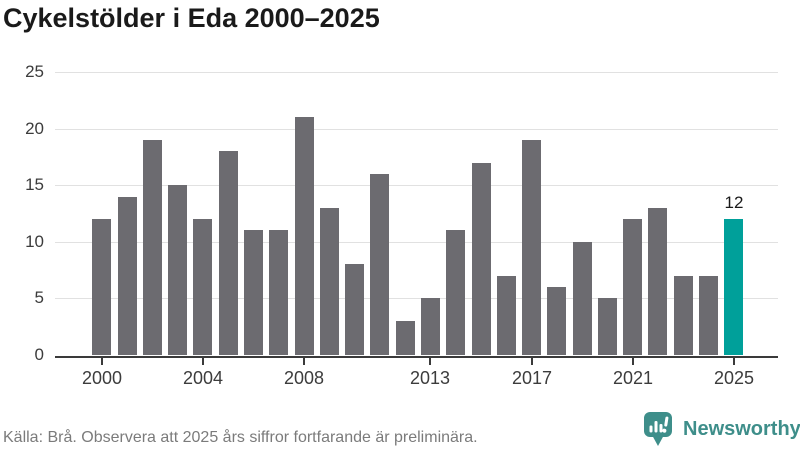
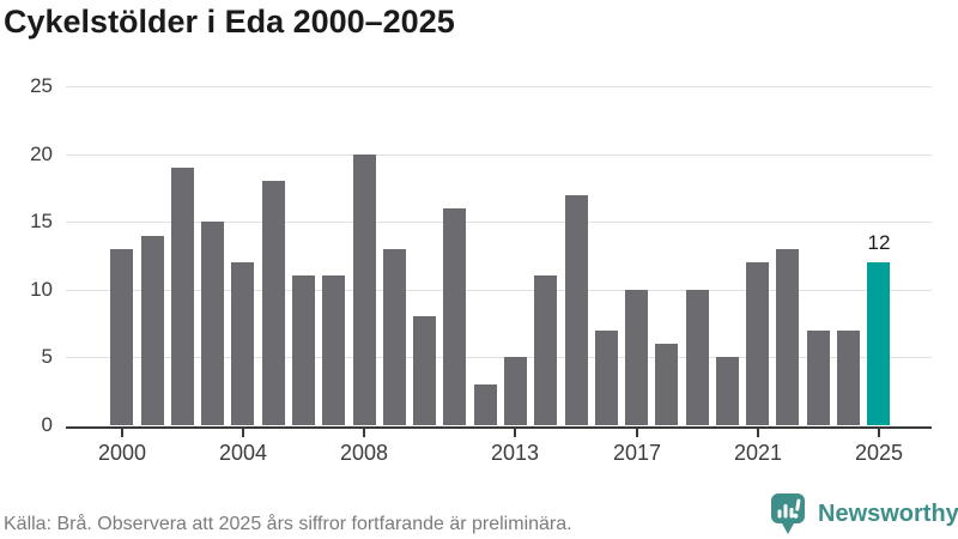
2000: 12 -> 13
2008: 21 -> 20
2017: 19 -> 10
